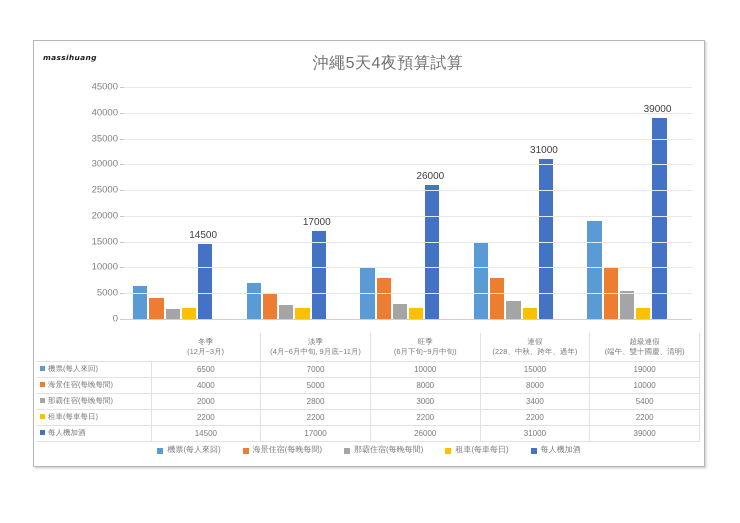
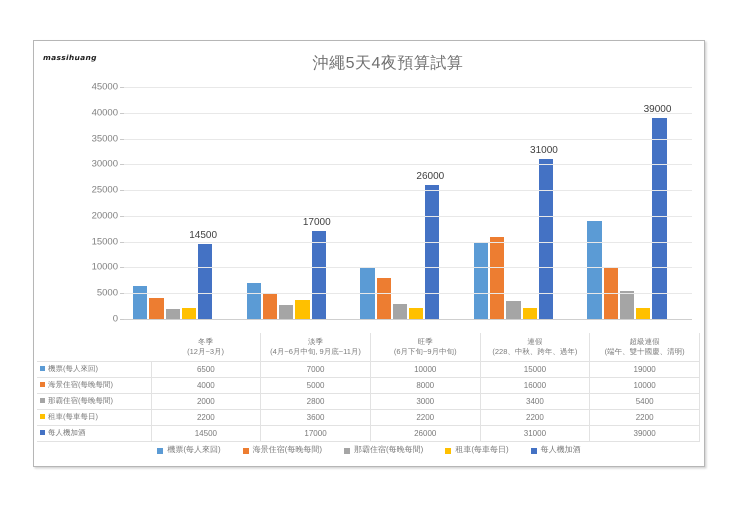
租車(每車每日)/淡季 (4月~6月中旬, 9月底~11月): 2200 -> 3600
海景住宿(每晚每間)/連假 (228、中秋、跨年、過年): 8000 -> 16000
